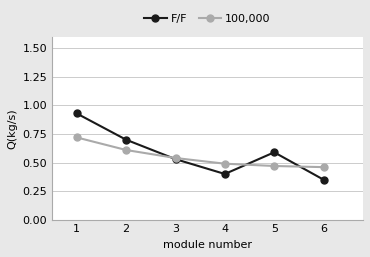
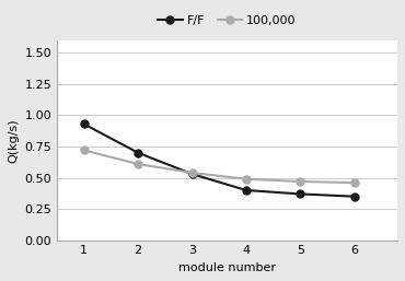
F/F/5: 0.59 -> 0.37
